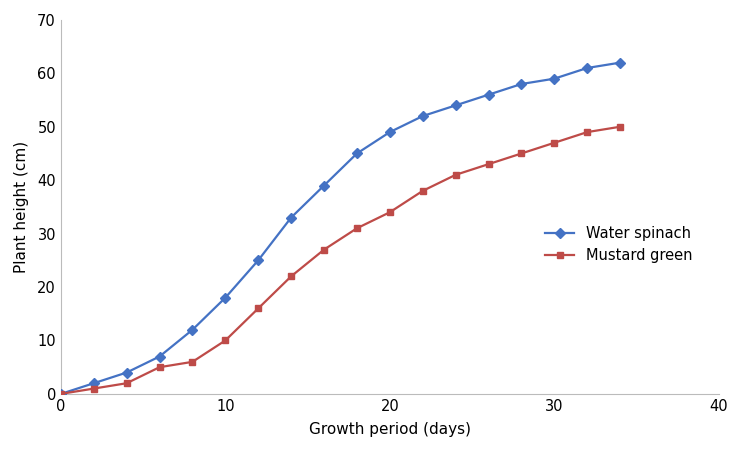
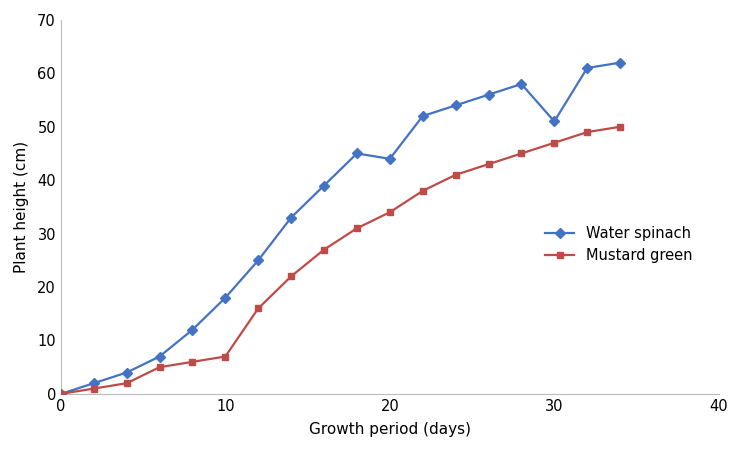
Mustard green/10: 10 -> 7
Water spinach/20: 49 -> 44
Water spinach/30: 59 -> 51
